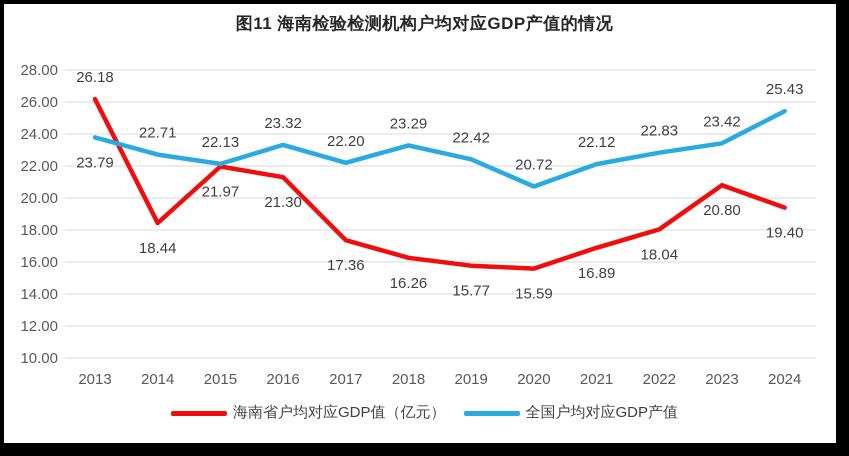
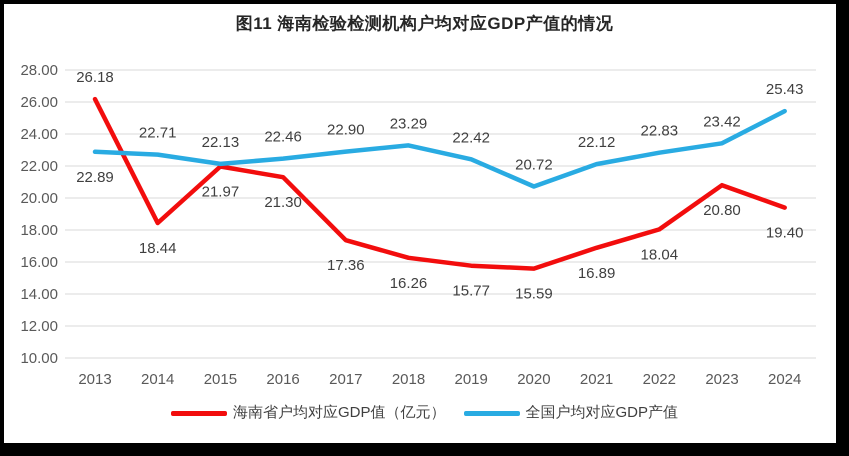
全国户均对应GDP产值/2013: 23.79 -> 22.89
全国户均对应GDP产值/2016: 23.32 -> 22.46
全国户均对应GDP产值/2017: 22.20 -> 22.90
